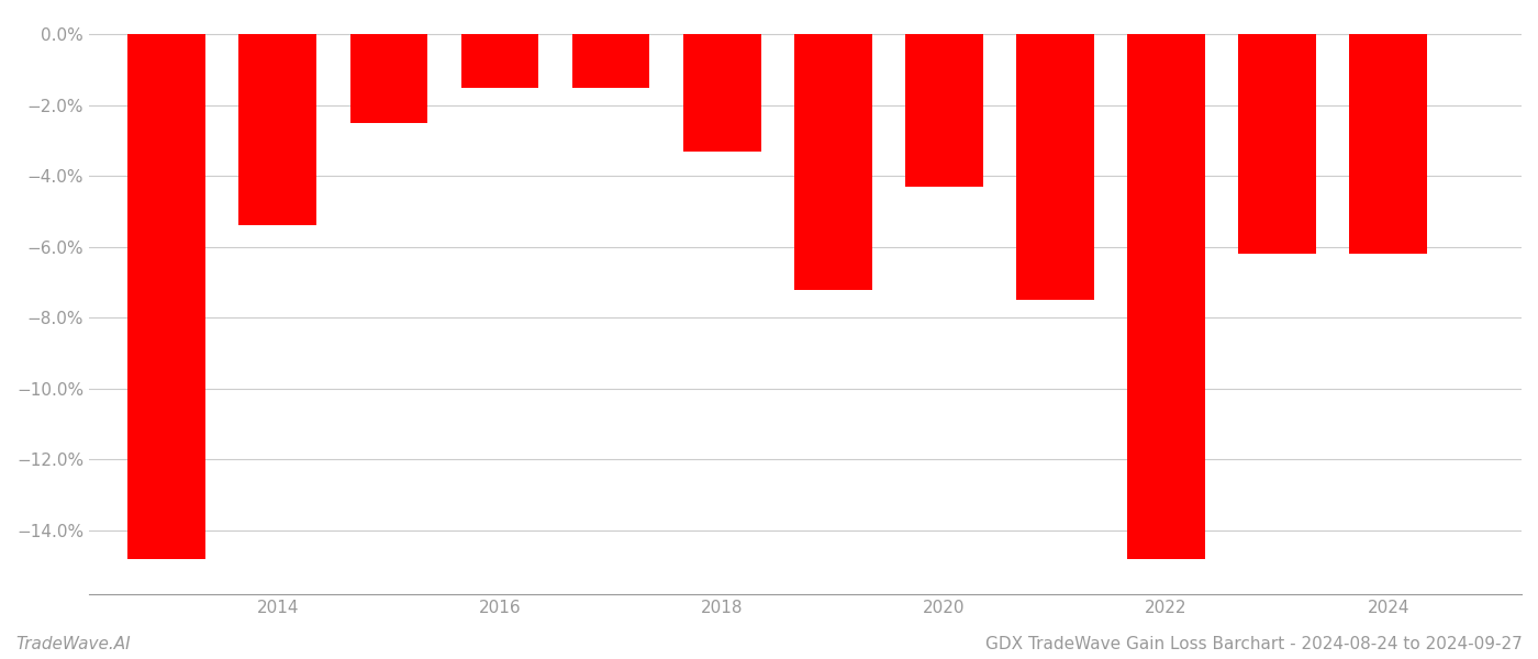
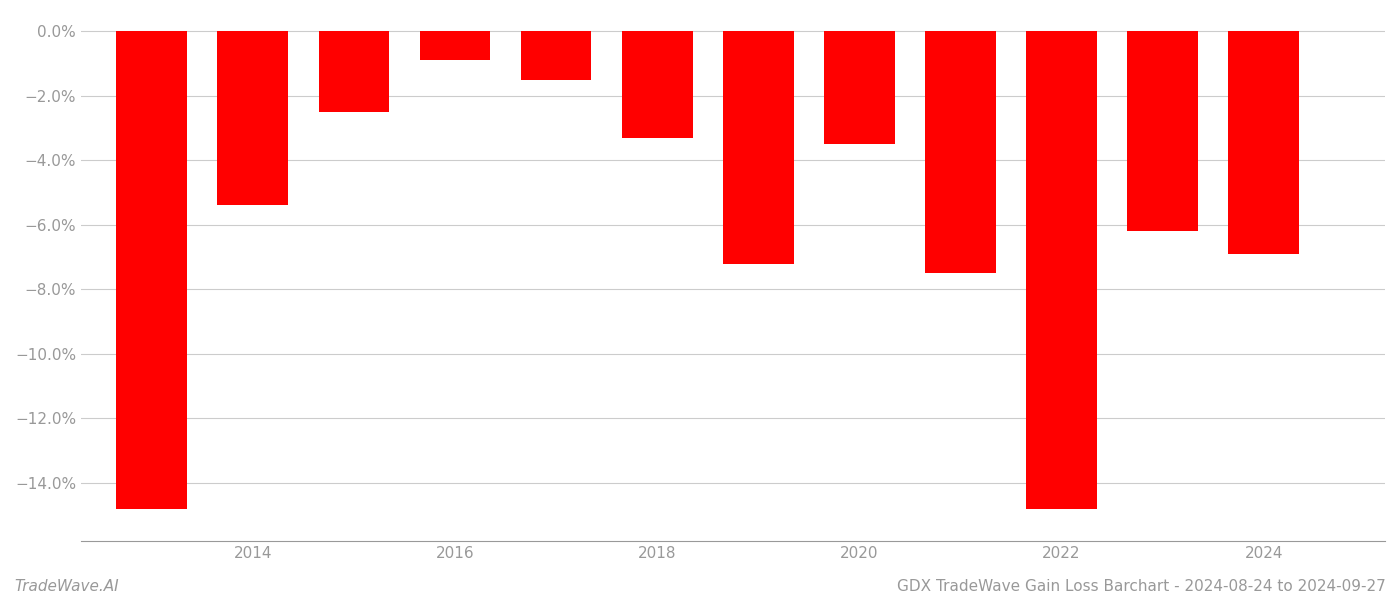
2016: -1.5% -> -0.9%
2020: -4.3% -> -3.5%
2024: -6.2% -> -6.9%
